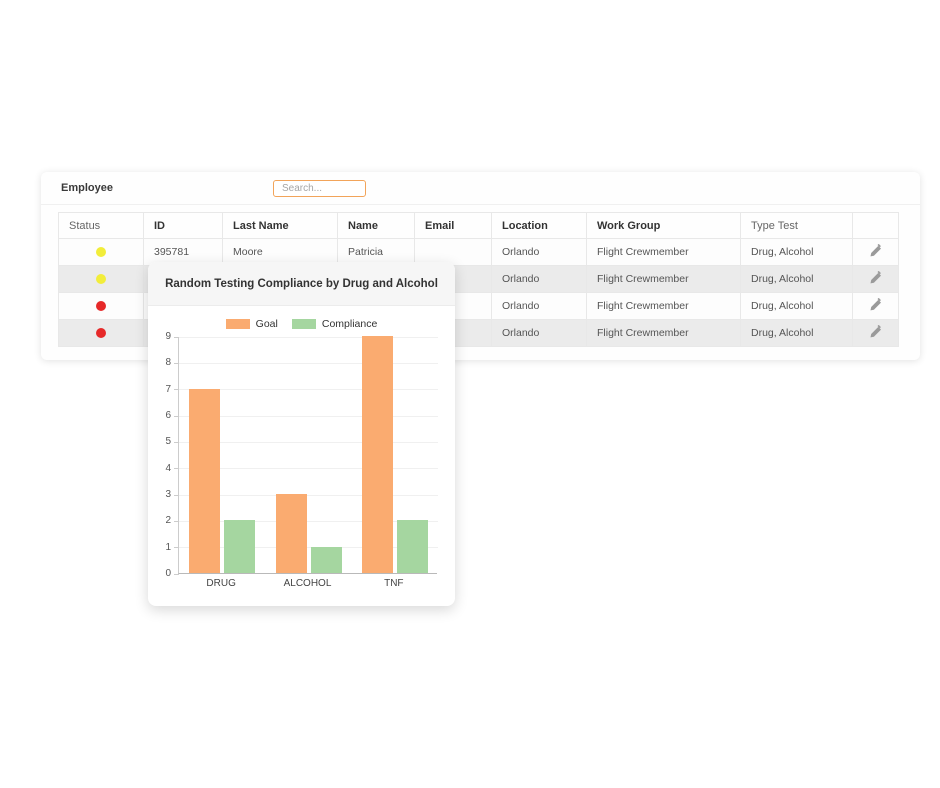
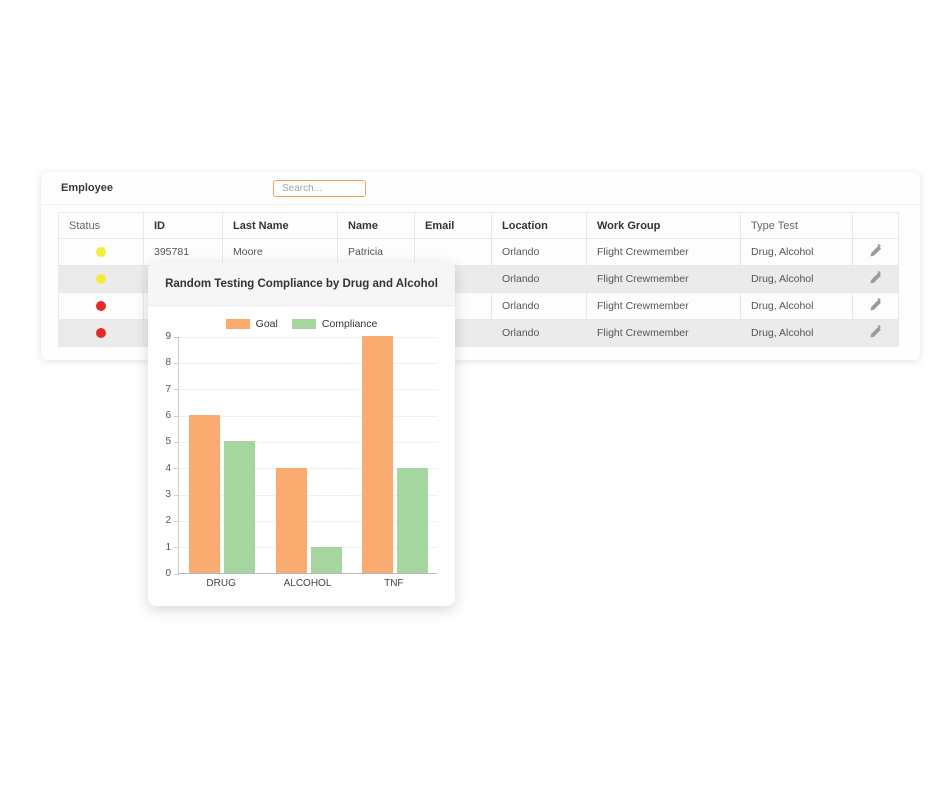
Goal/DRUG: 7 -> 6
Compliance/DRUG: 2 -> 5
Goal/ALCOHOL: 3 -> 4
Compliance/TNF: 2 -> 4
